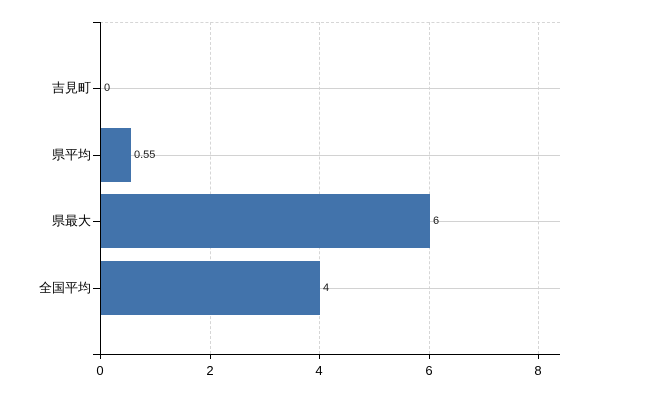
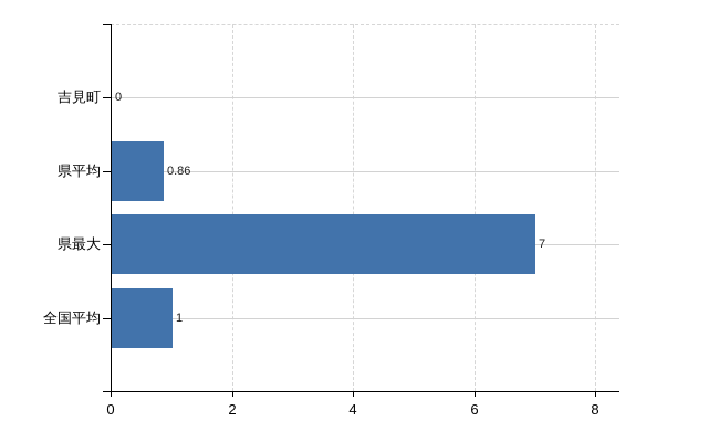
県平均: 0.55 -> 0.86
県最大: 6 -> 7
全国平均: 4 -> 1
